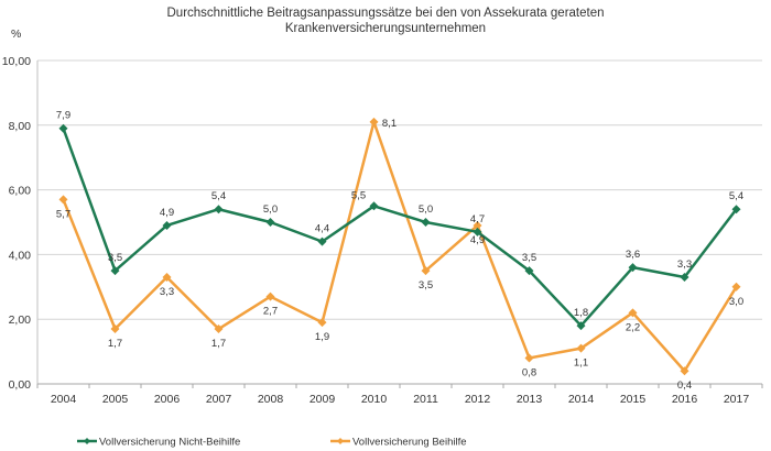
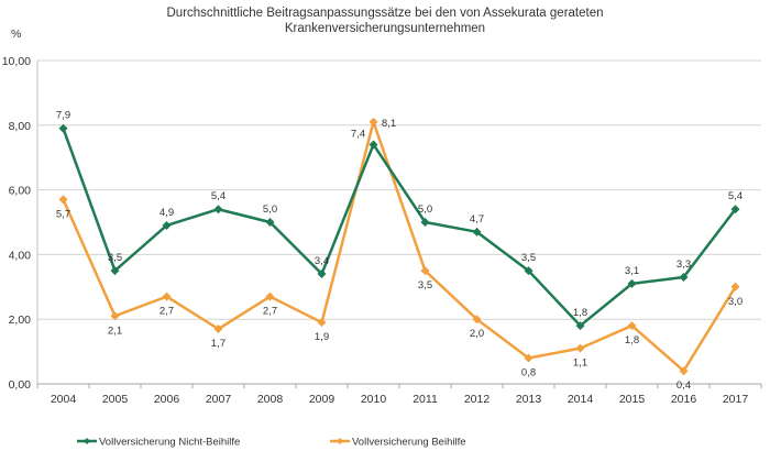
Vollversicherung Beihilfe/2005: 1,7 -> 2,1
Vollversicherung Beihilfe/2006: 3,3 -> 2,7
Vollversicherung Nicht-Beihilfe/2009: 4,4 -> 3,4
Vollversicherung Nicht-Beihilfe/2010: 5,5 -> 7,4
Vollversicherung Beihilfe/2012: 4,9 -> 2,0
Vollversicherung Nicht-Beihilfe/2015: 3,6 -> 3,1
Vollversicherung Beihilfe/2015: 2,2 -> 1,8
